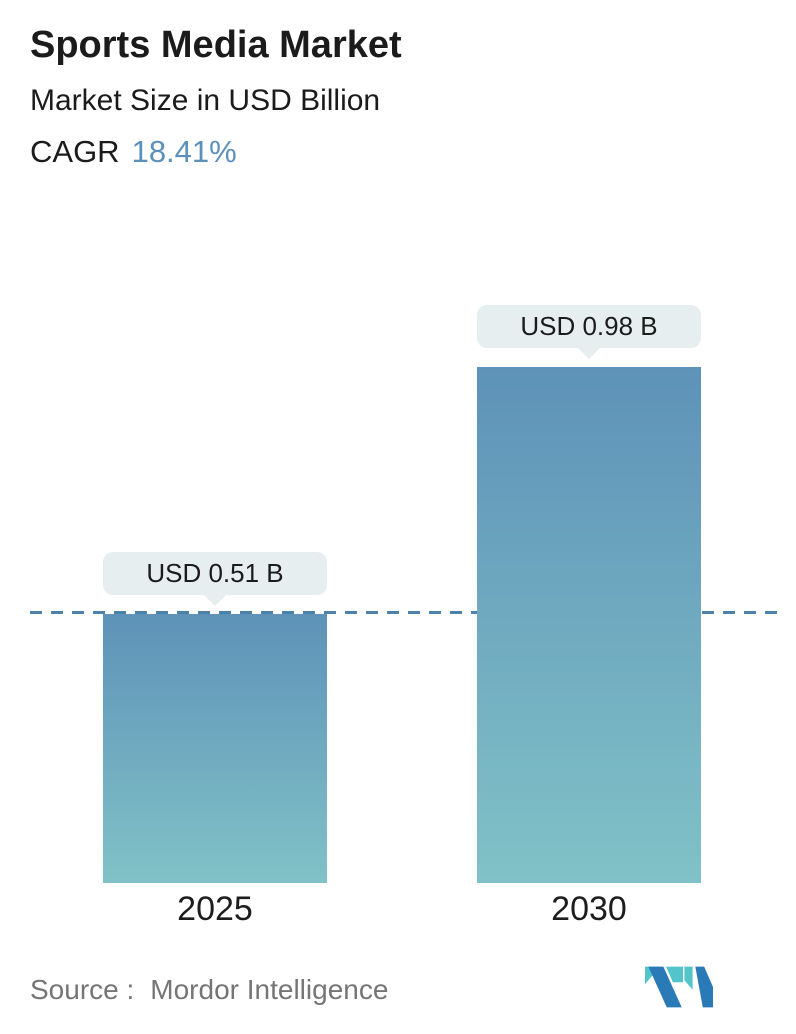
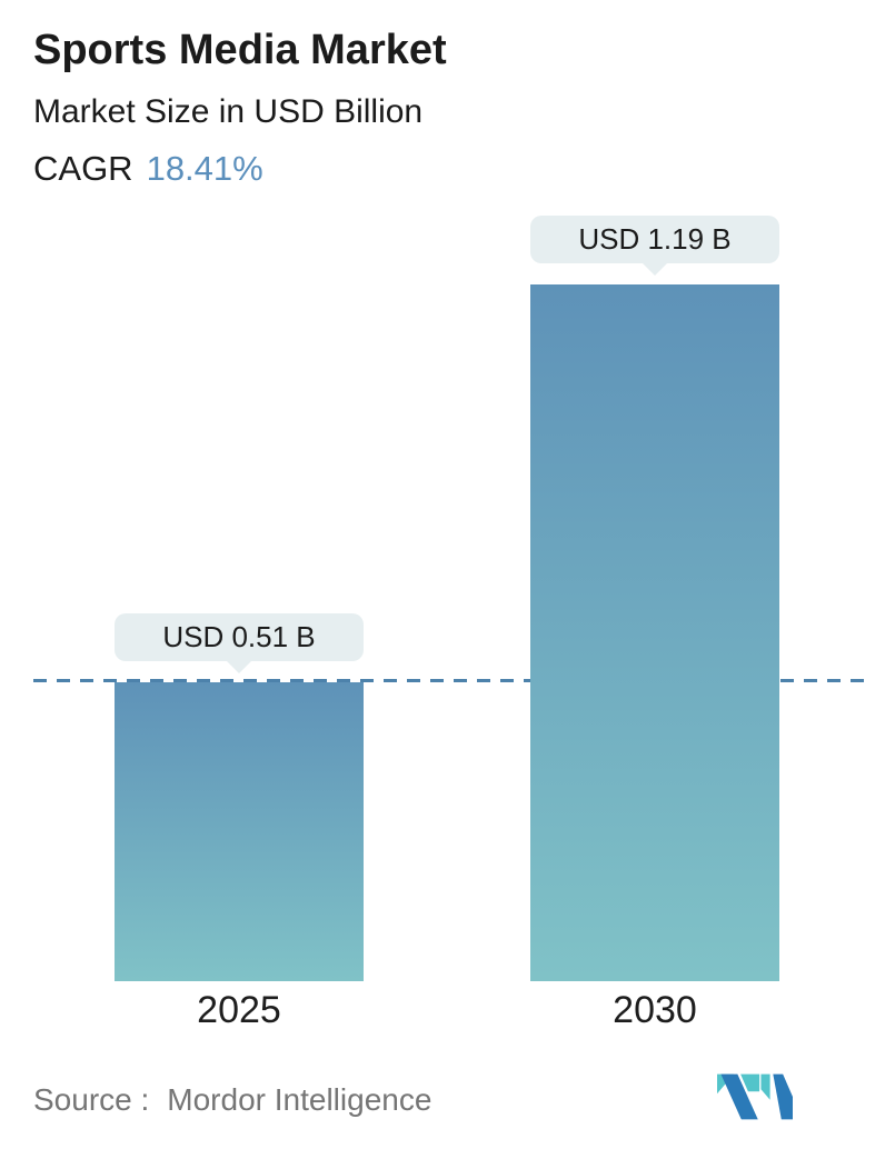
2030: 0.98 -> 1.19
